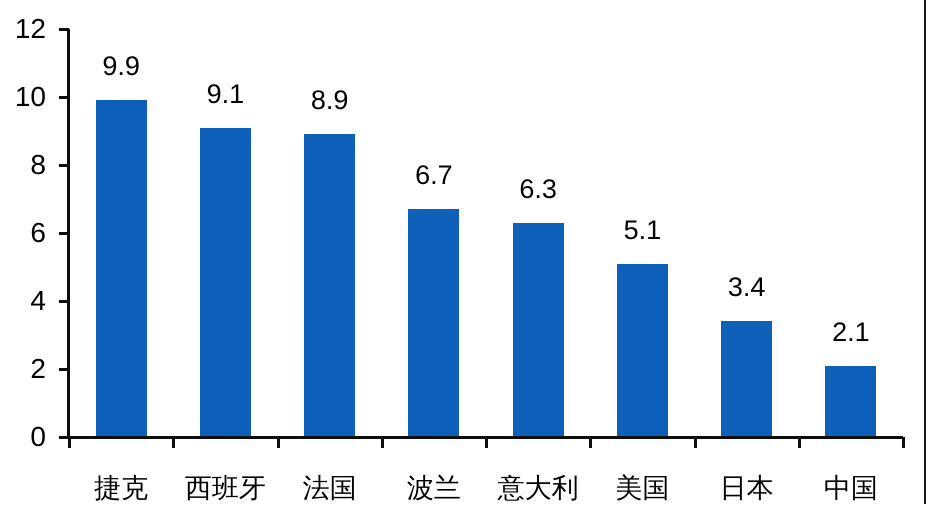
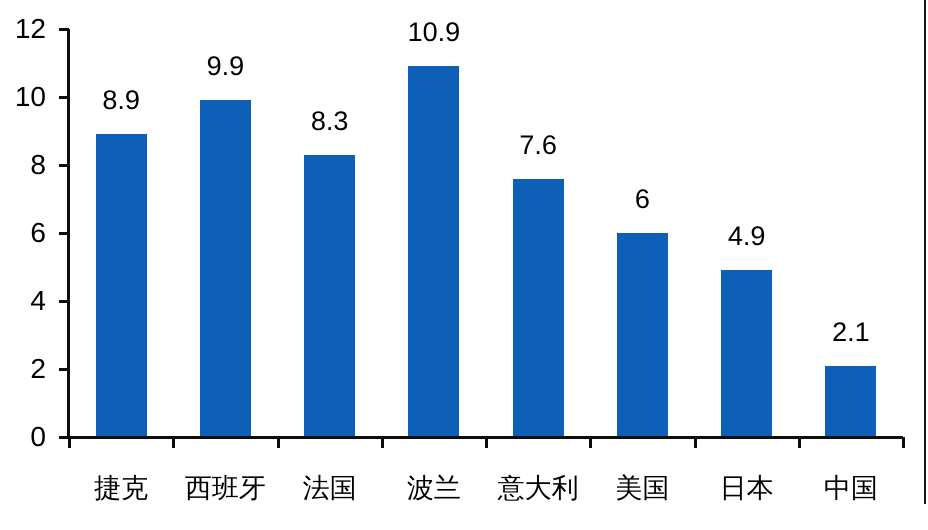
捷克: 9.9 -> 8.9
西班牙: 9.1 -> 9.9
法国: 8.9 -> 8.3
波兰: 6.7 -> 10.9
意大利: 6.3 -> 7.6
美国: 5.1 -> 6
日本: 3.4 -> 4.9
